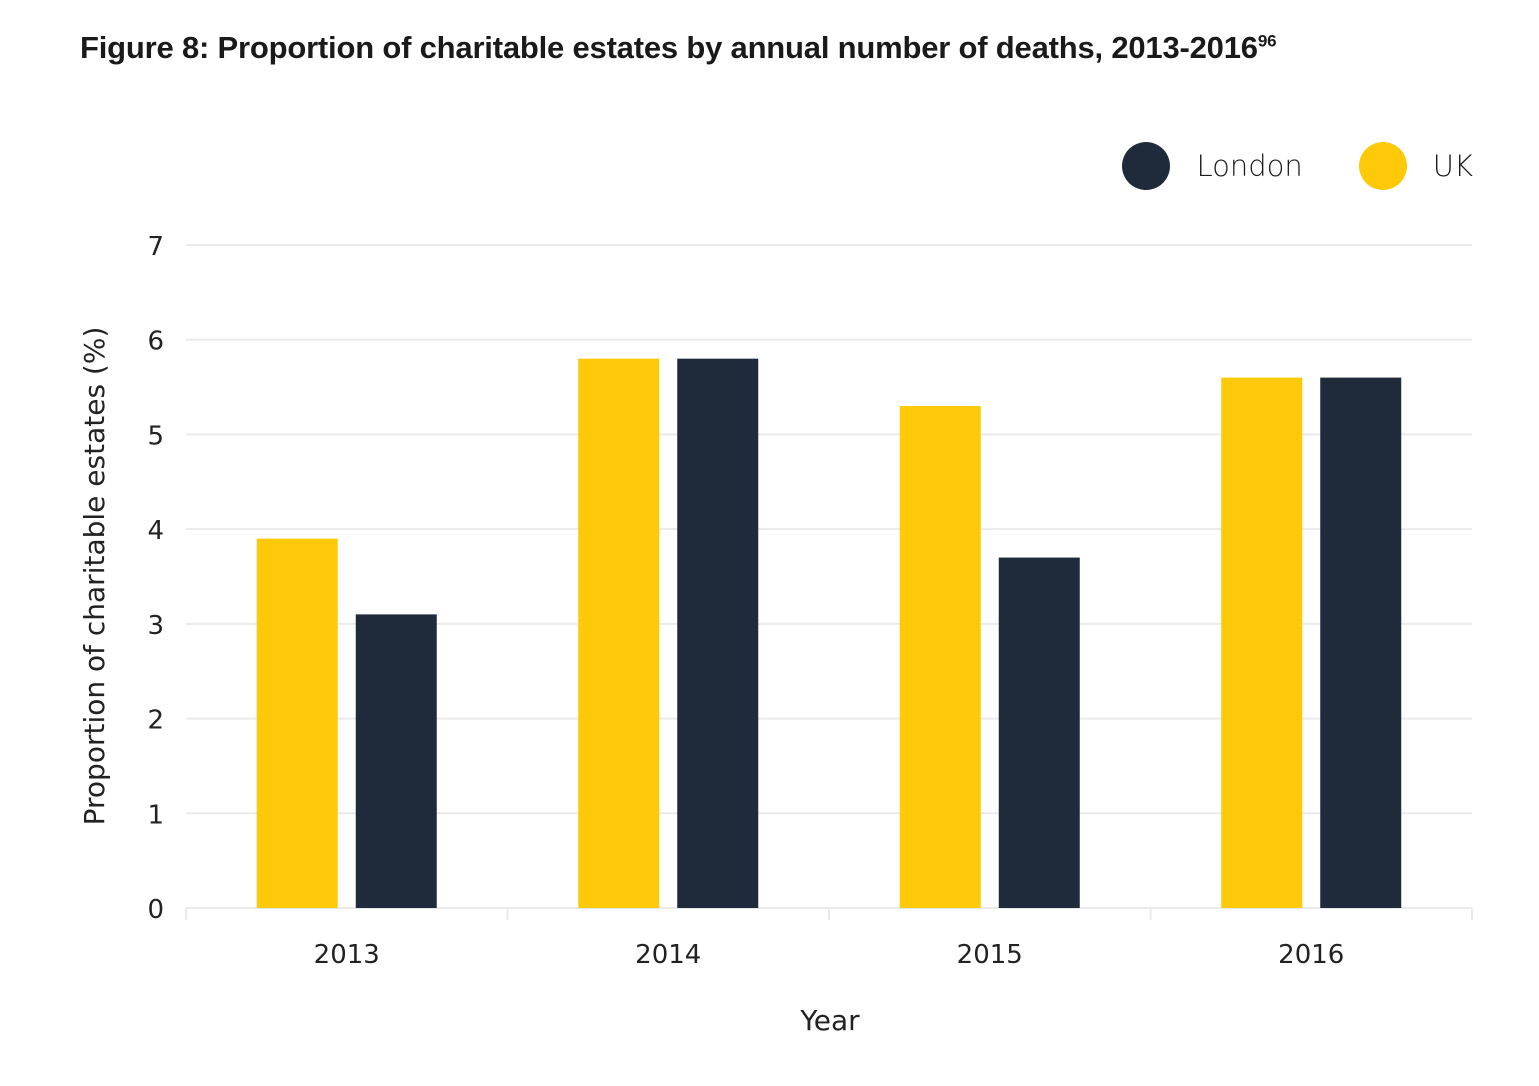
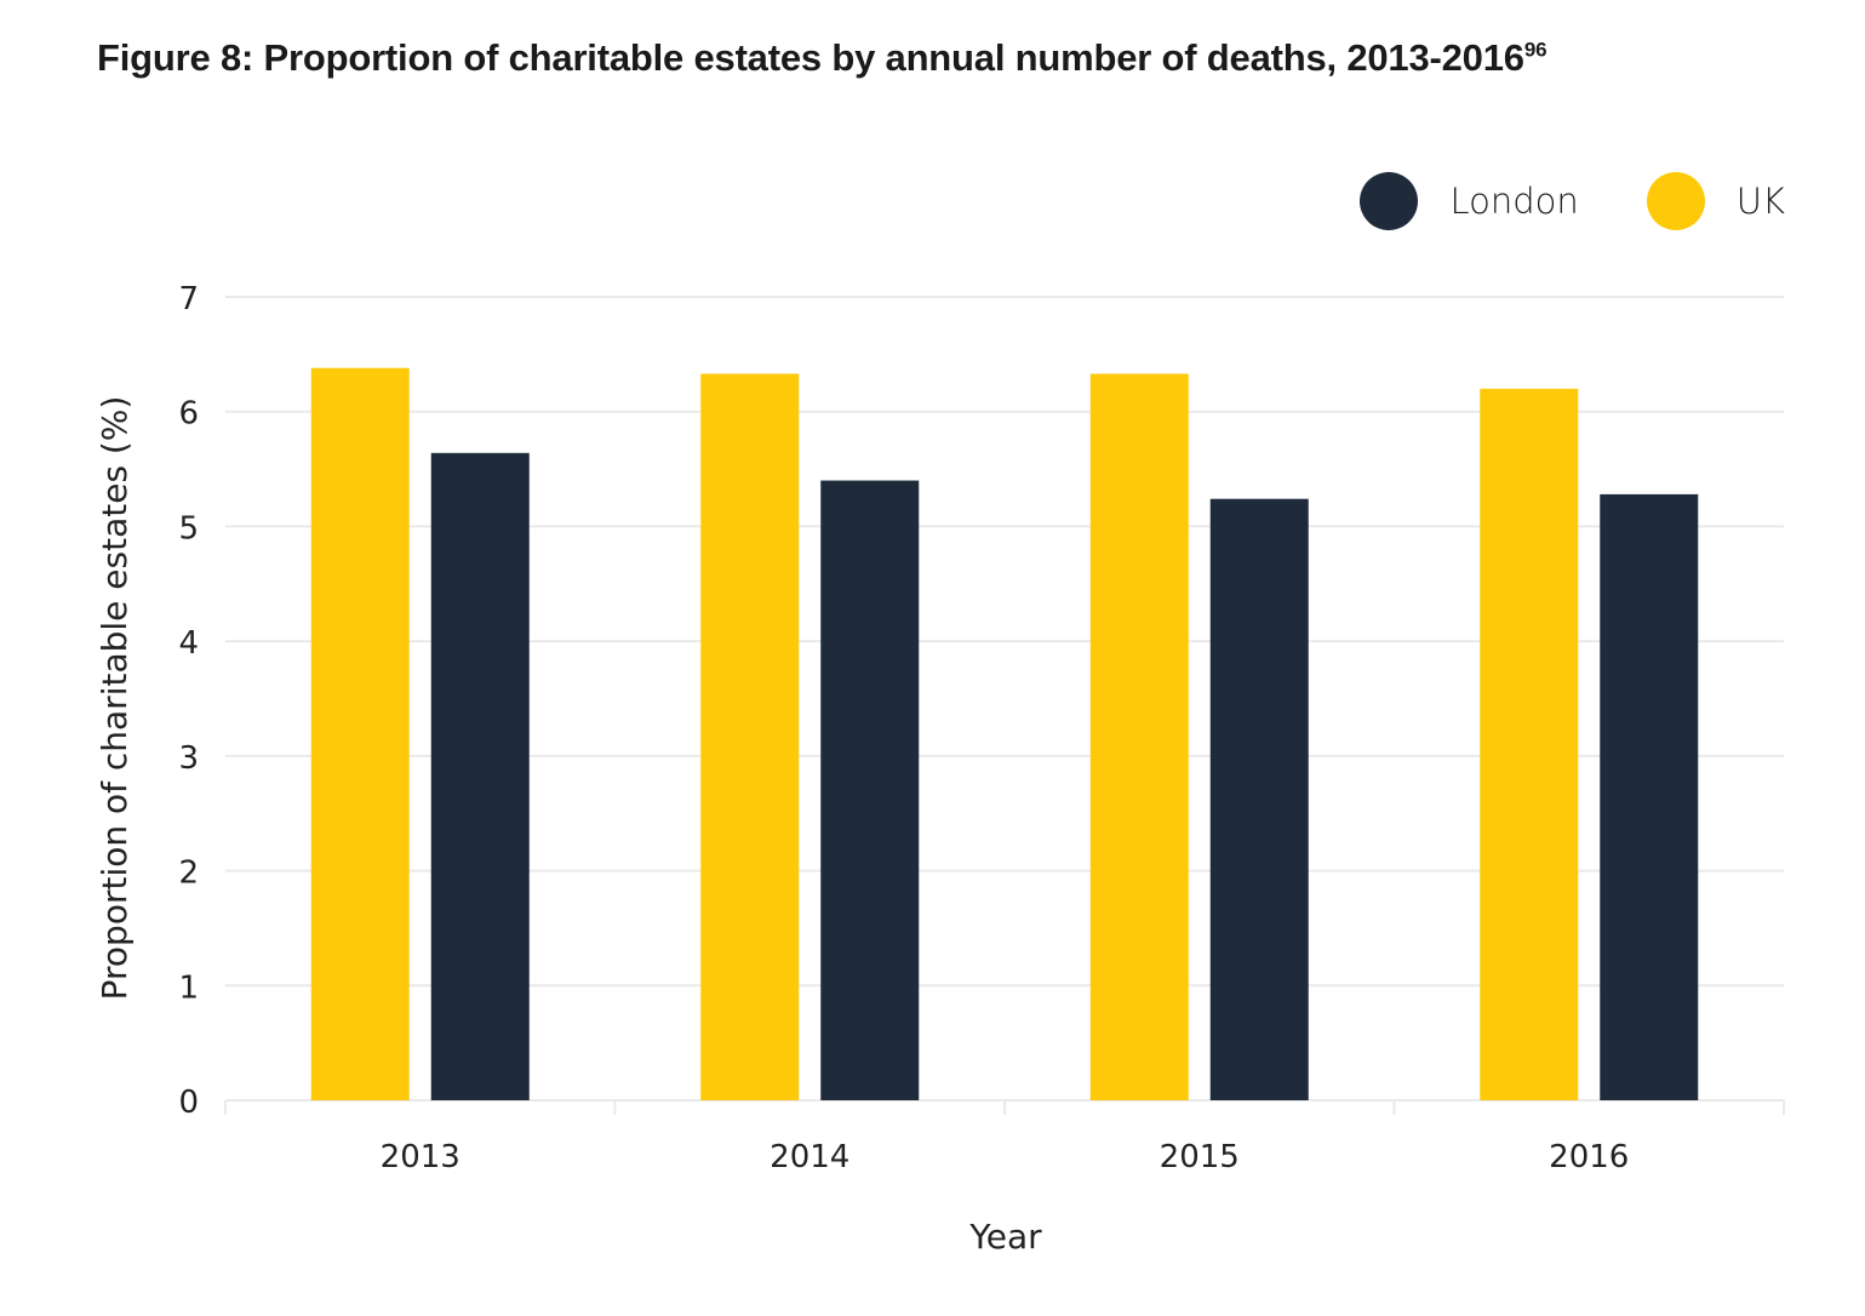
UK/2013: 3.9 -> 6.4
London/2013: 3.1 -> 5.6
UK/2014: 5.8 -> 6.3
London/2014: 5.8 -> 5.4
UK/2015: 5.3 -> 6.3
London/2015: 3.7 -> 5.2
UK/2016: 5.6 -> 6.2
London/2016: 5.6 -> 5.3
